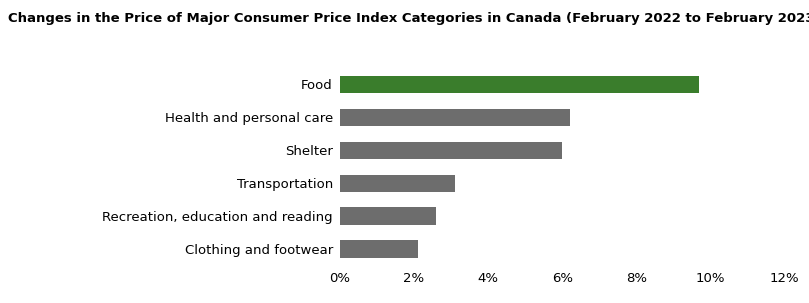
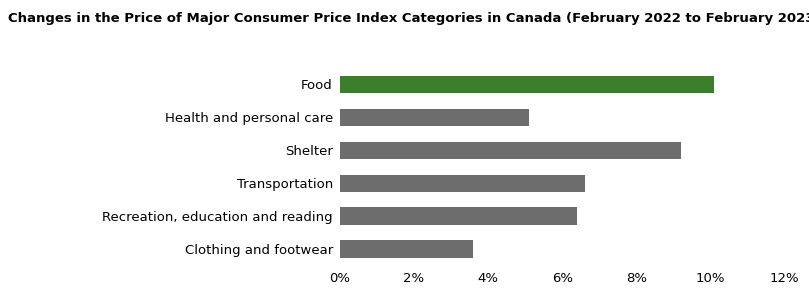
Food: 9.7% -> 10.1%
Health and personal care: 6.2% -> 5.1%
Shelter: 6.0% -> 9.2%
Transportation: 3.1% -> 6.6%
Recreation, education and reading: 2.6% -> 6.4%
Clothing and footwear: 2.1% -> 3.6%
